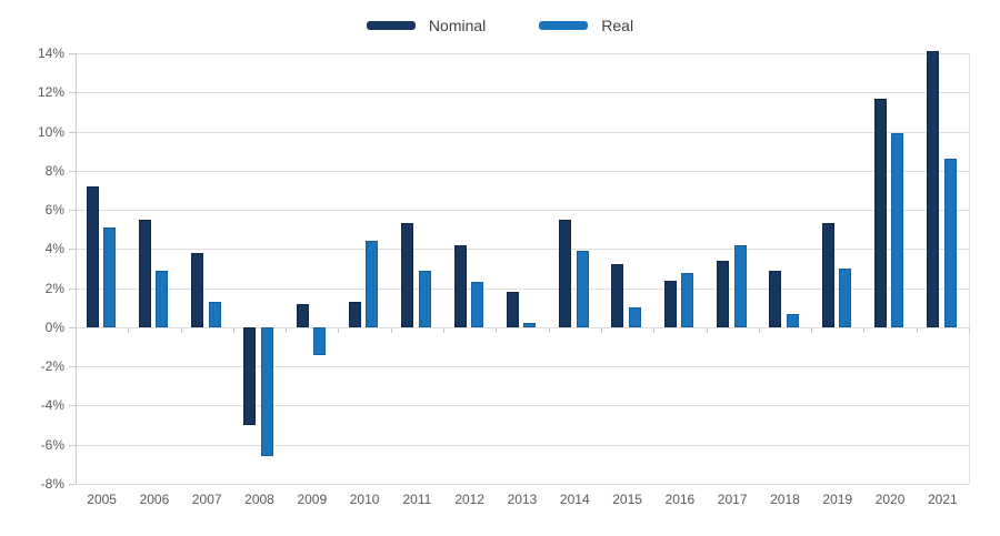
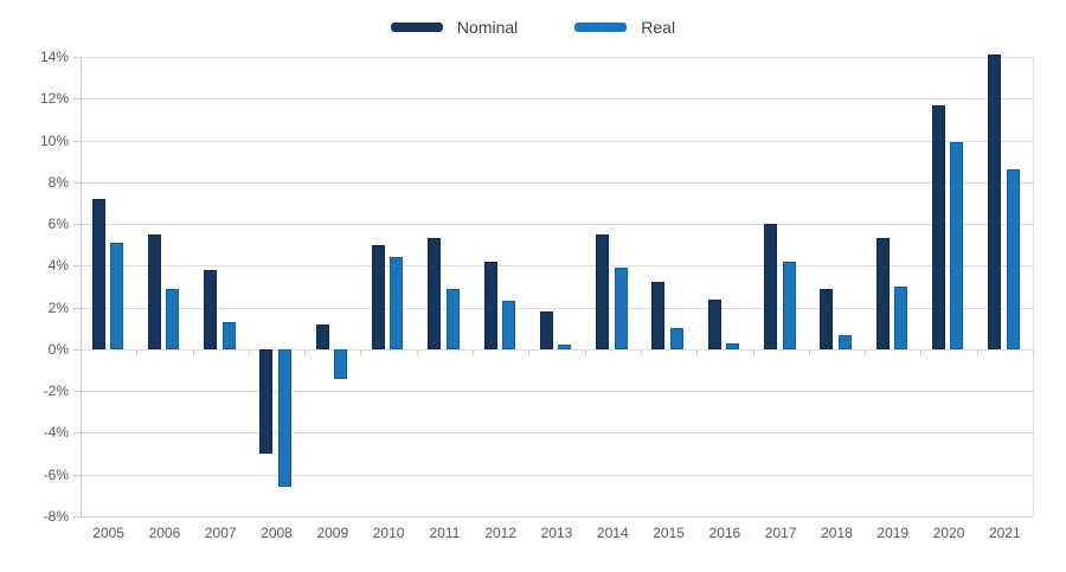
Nominal/2010: 1.3% -> 5.0%
Real/2016: 2.8% -> 0.3%
Nominal/2017: 3.4% -> 6.0%
